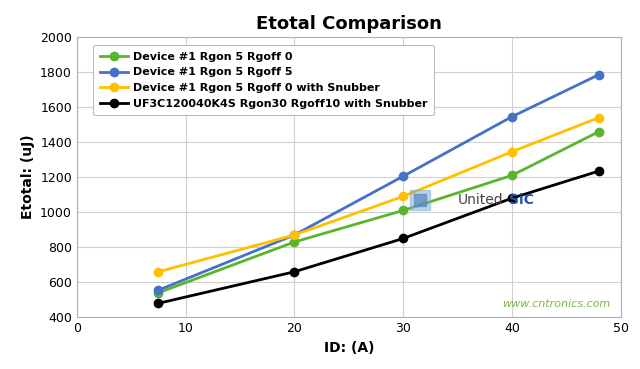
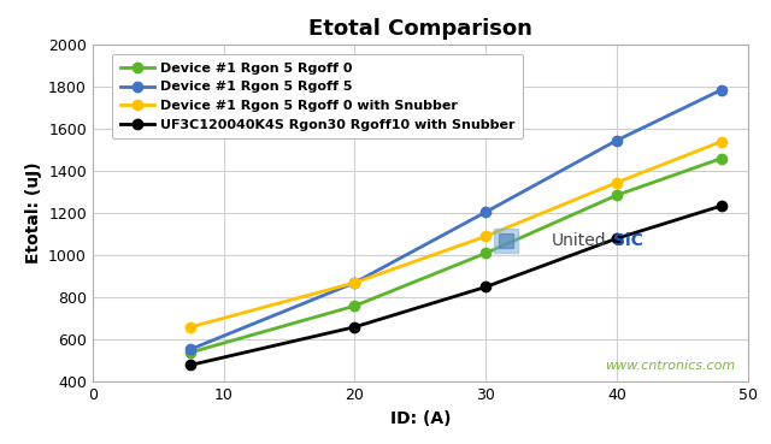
Device #1 Rgon 5 Rgoff 0/20: 830 -> 760
Device #1 Rgon 5 Rgoff 0/40: 1210 -> 1280
